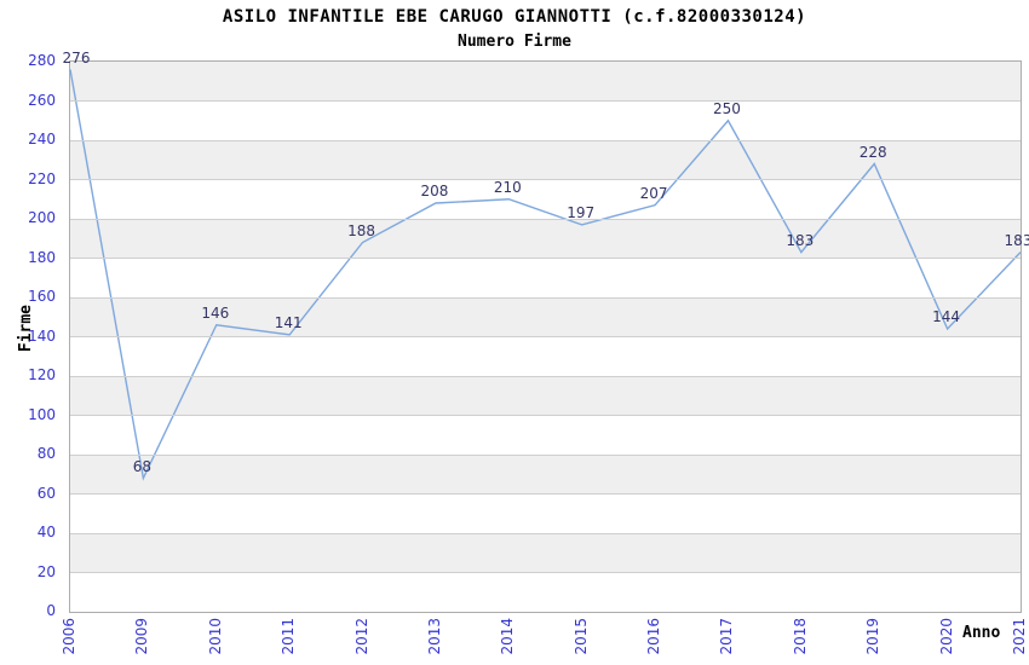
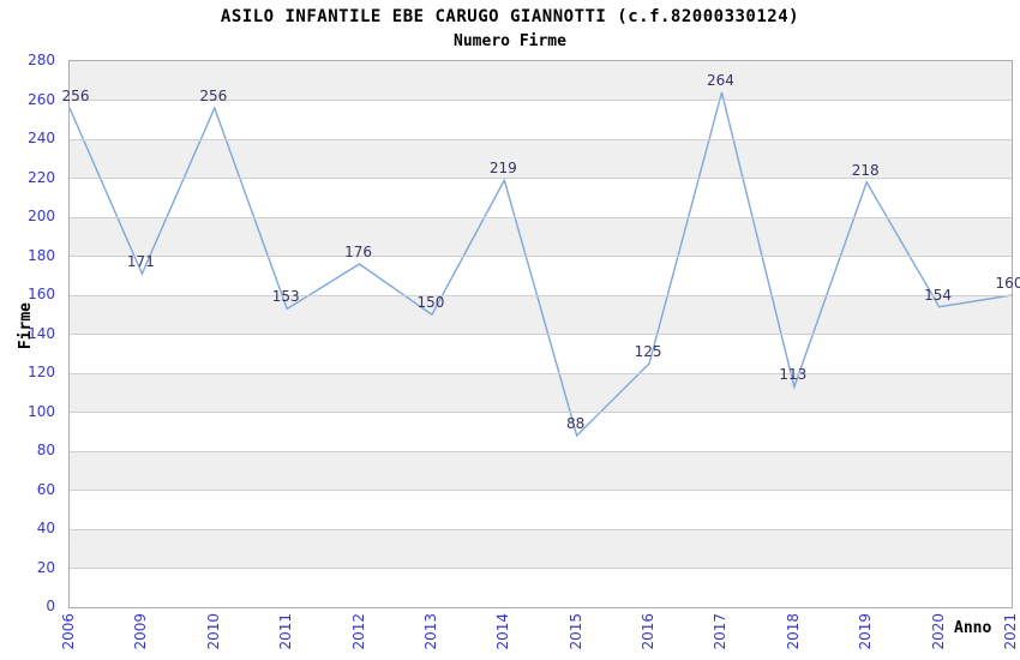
2006: 276 -> 256
2009: 68 -> 171
2010: 146 -> 256
2011: 141 -> 153
2012: 188 -> 176
2013: 208 -> 150
2014: 210 -> 219
2015: 197 -> 88
2016: 207 -> 125
2017: 250 -> 264
2018: 183 -> 113
2019: 228 -> 218
2020: 144 -> 154
2021: 183 -> 160
